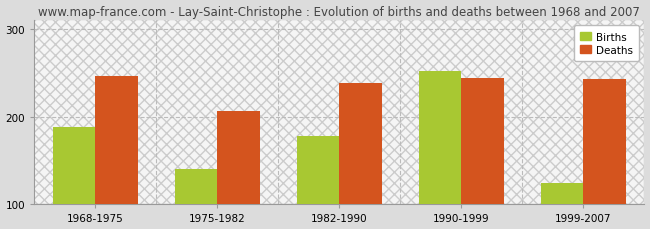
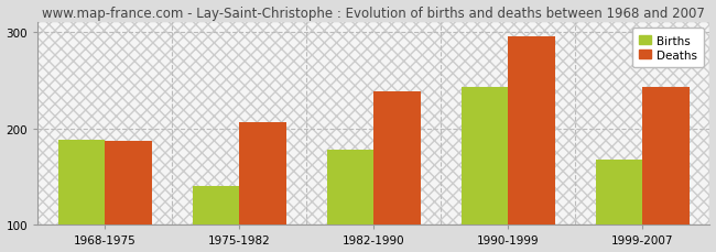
Deaths/1968-1975: 246 -> 187
Births/1990-1999: 252 -> 243
Deaths/1990-1999: 244 -> 295
Births/1999-2007: 124 -> 168
